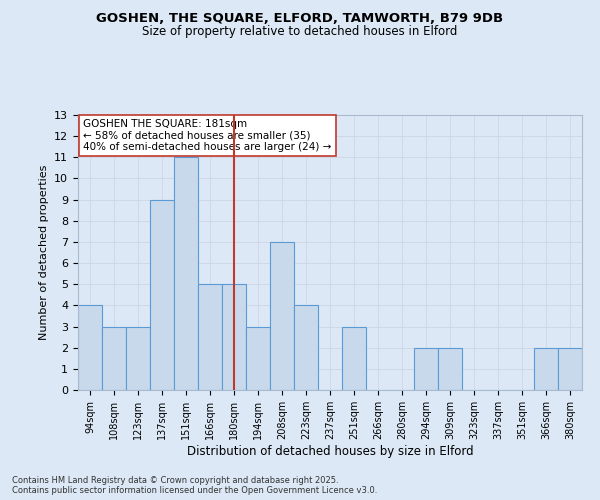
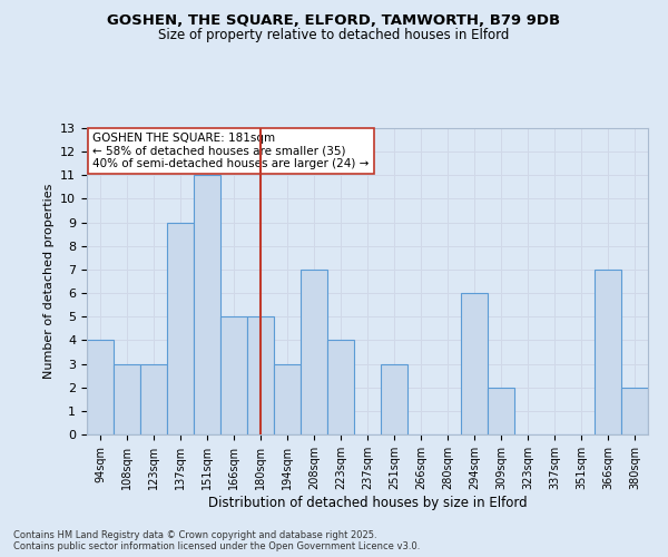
294sqm: 2 -> 6
366sqm: 2 -> 7
